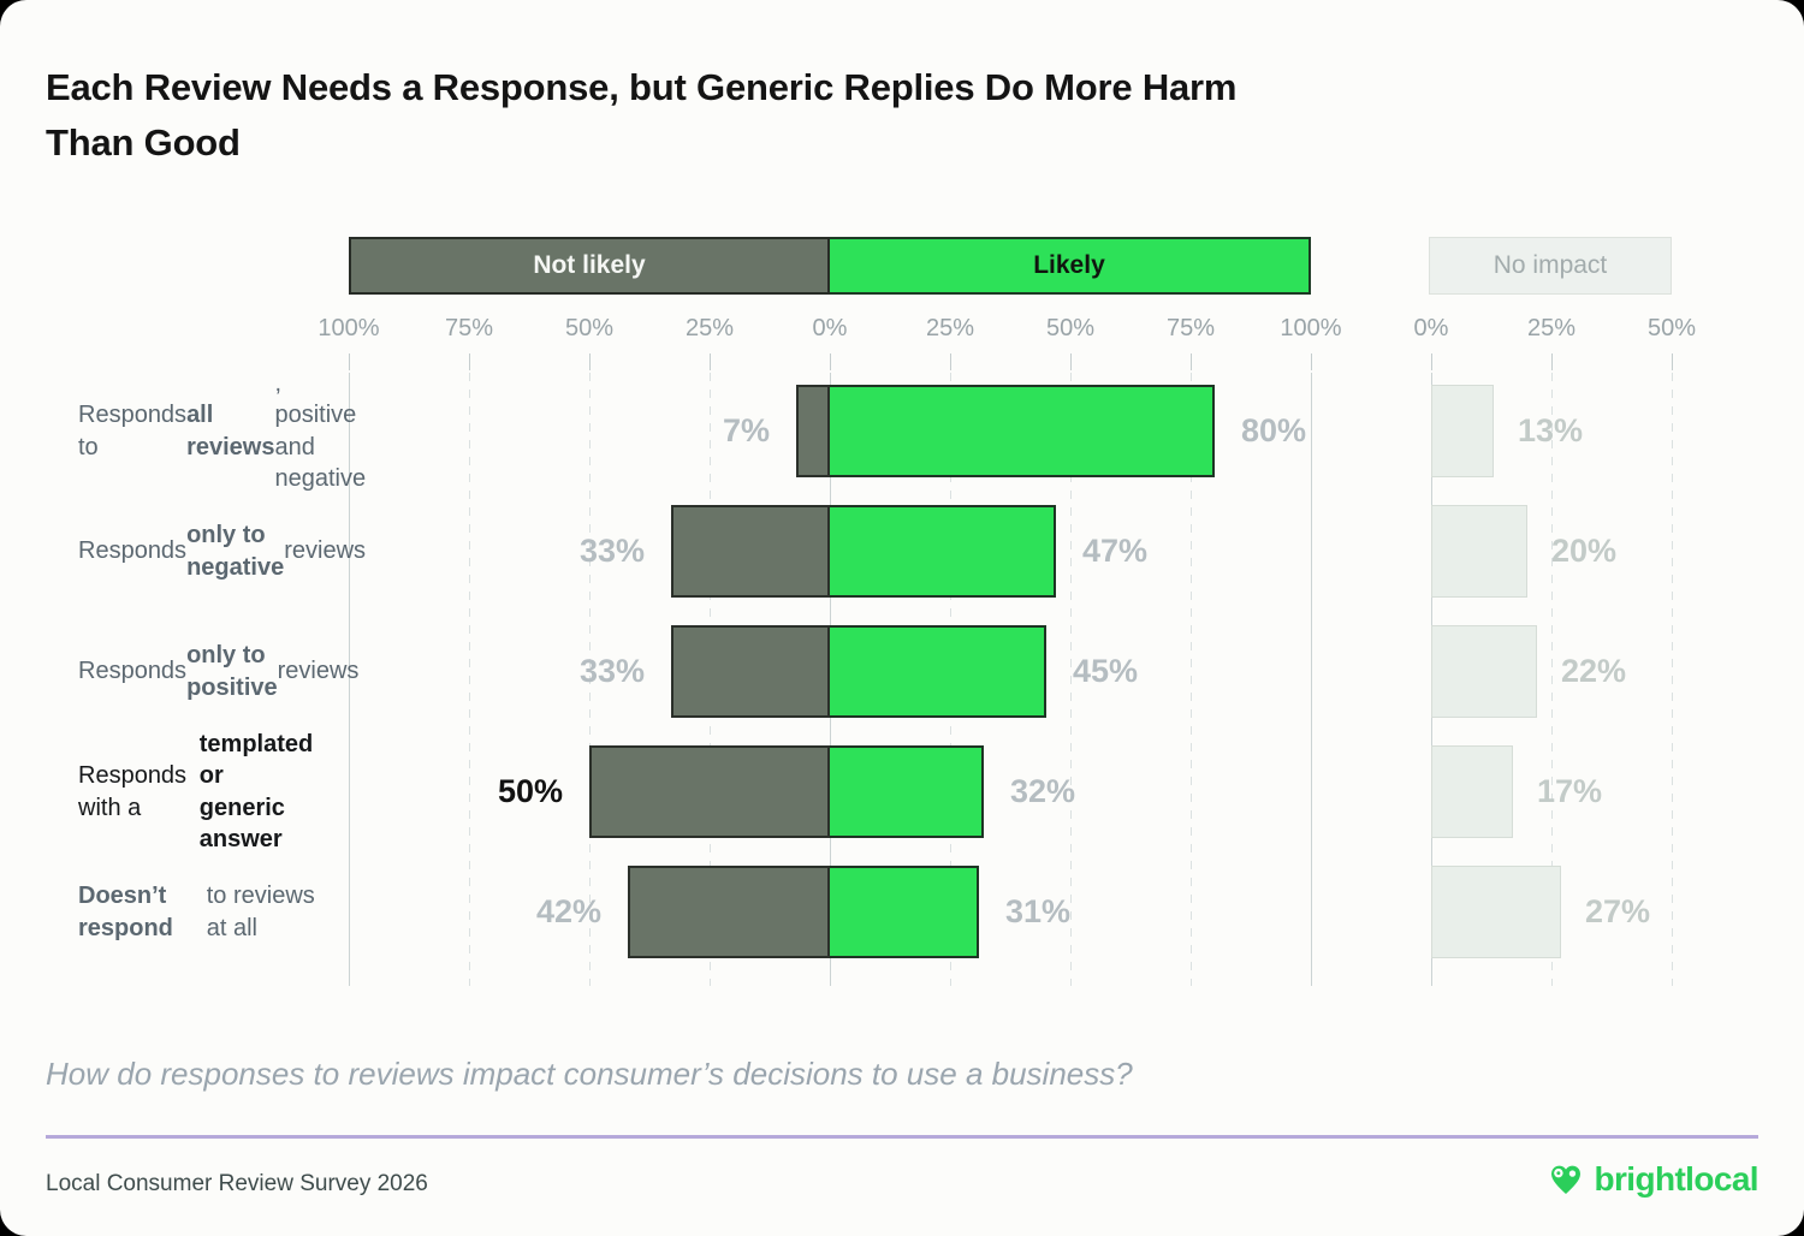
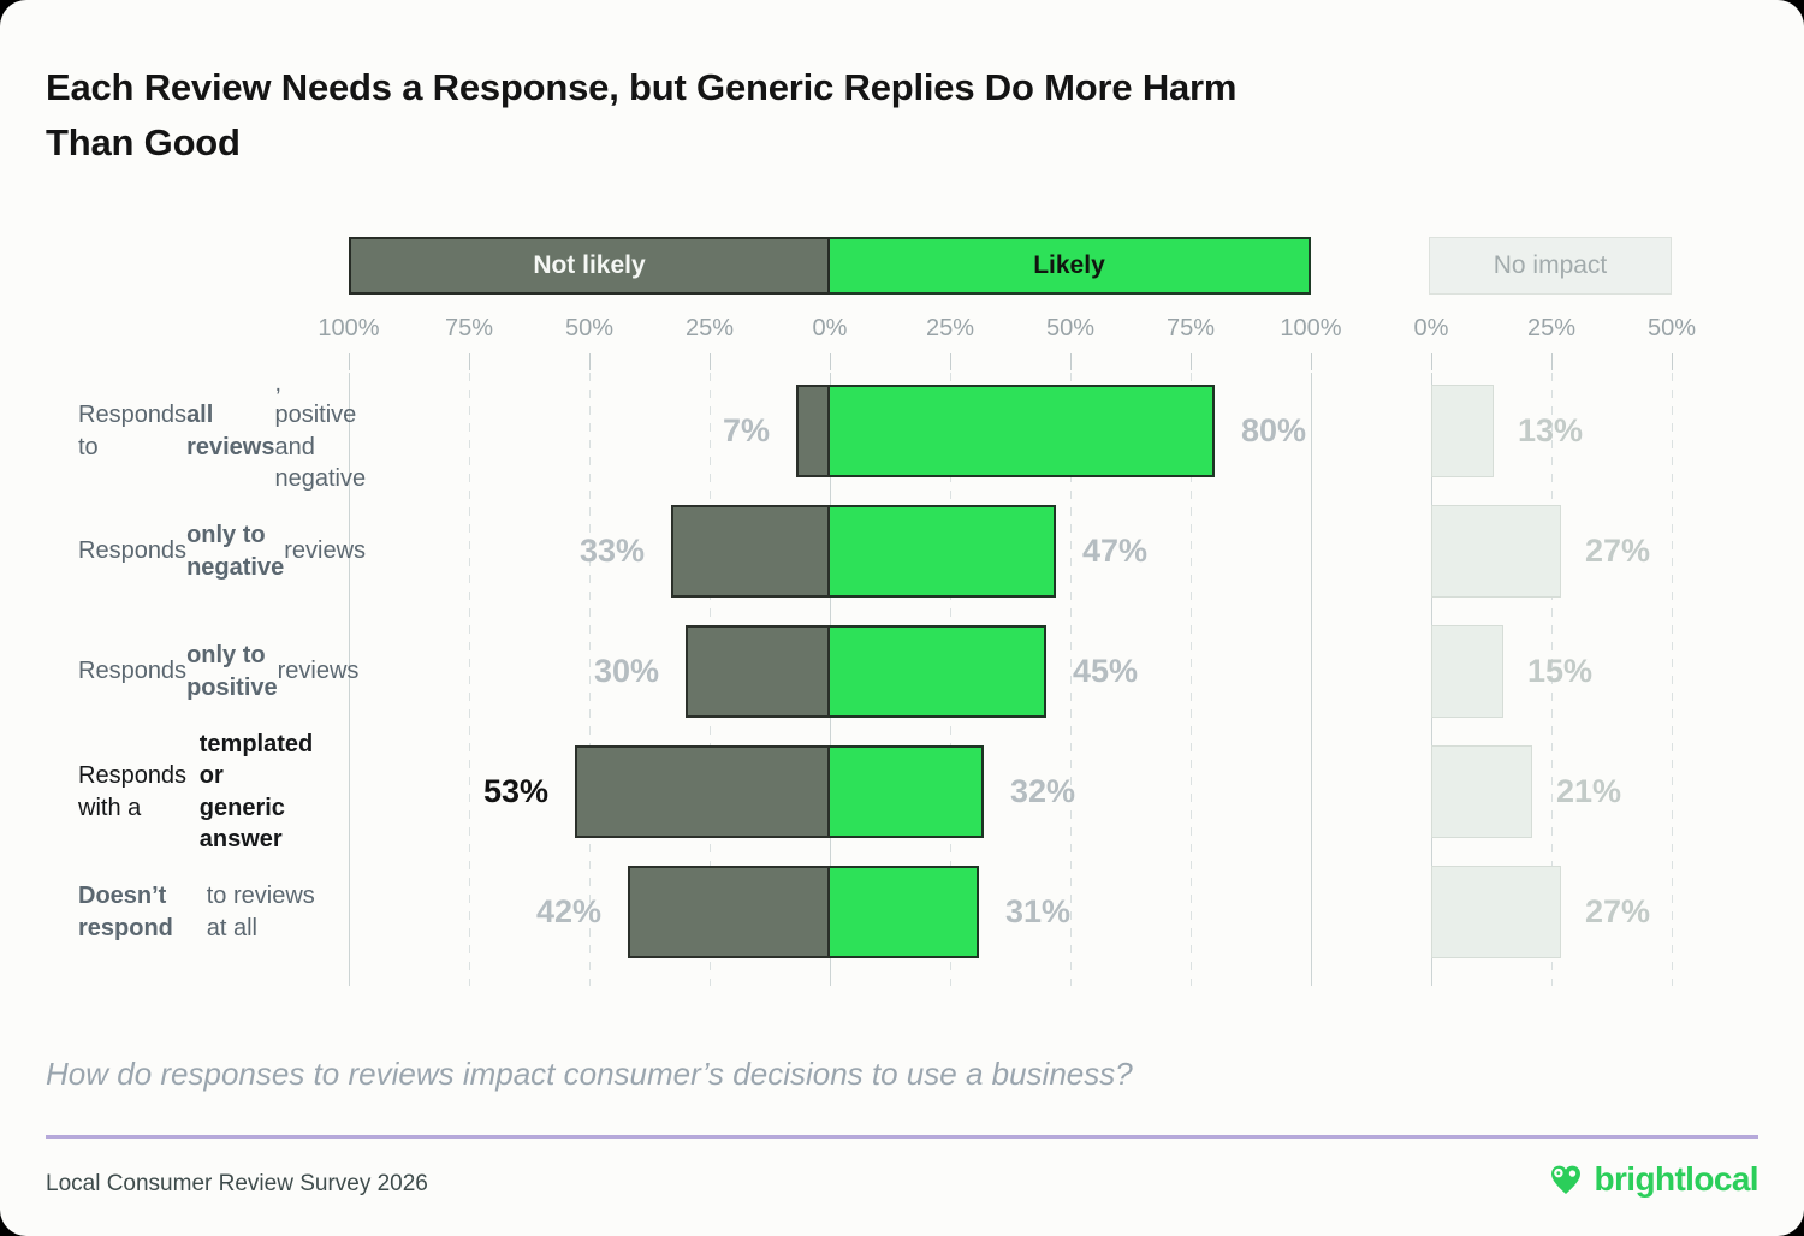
No impact/Responds only to negative reviews: 20% -> 27%
Not likely/Responds only to positive reviews: 33% -> 30%
No impact/Responds only to positive reviews: 22% -> 15%
Not likely/Responds with a templated or generic answer: 50% -> 53%
No impact/Responds with a templated or generic answer: 17% -> 21%
